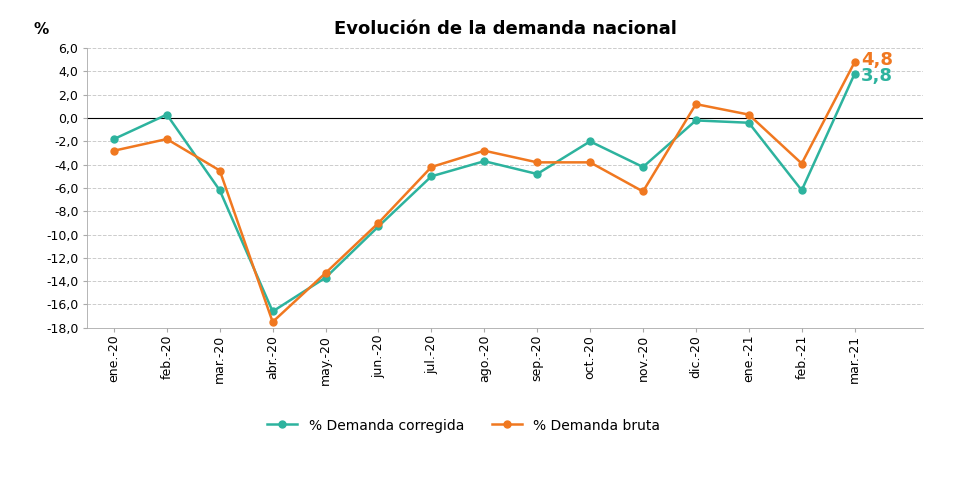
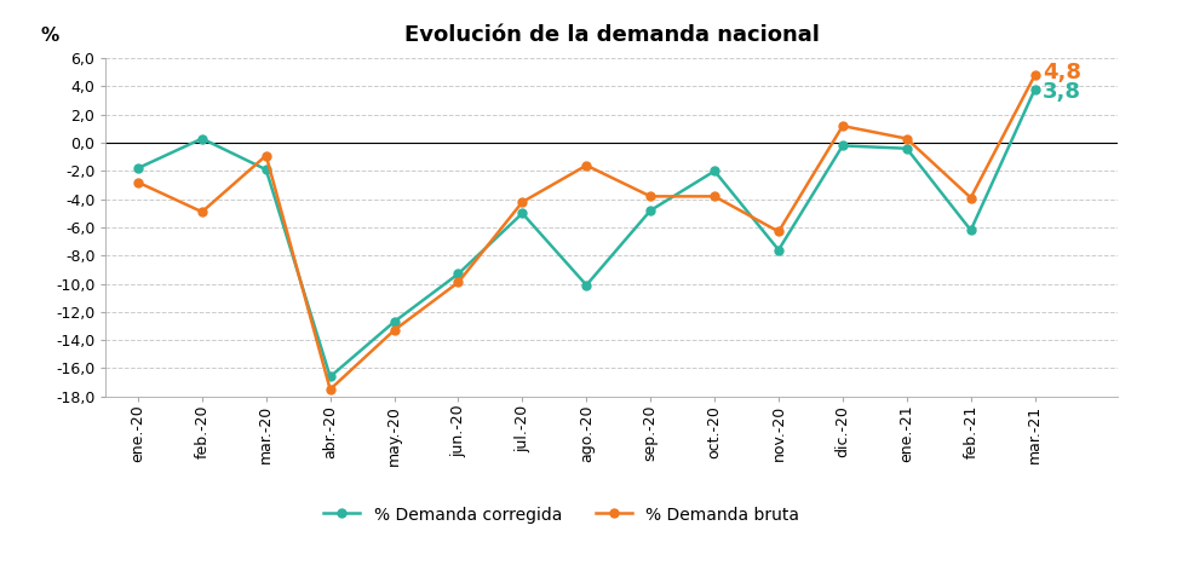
% Demanda bruta/feb.-20: -1,8 -> -4,9
% Demanda corregida/mar.-20: -6,2 -> -1,9
% Demanda bruta/mar.-20: -4,5 -> -0,9
% Demanda corregida/may.-20: -13,7 -> -12,7
% Demanda bruta/jun.-20: -9,0 -> -9,9
% Demanda corregida/ago.-20: -3,7 -> -10,1
% Demanda bruta/ago.-20: -2,8 -> -1,6
% Demanda corregida/nov.-20: -4,2 -> -7,6
